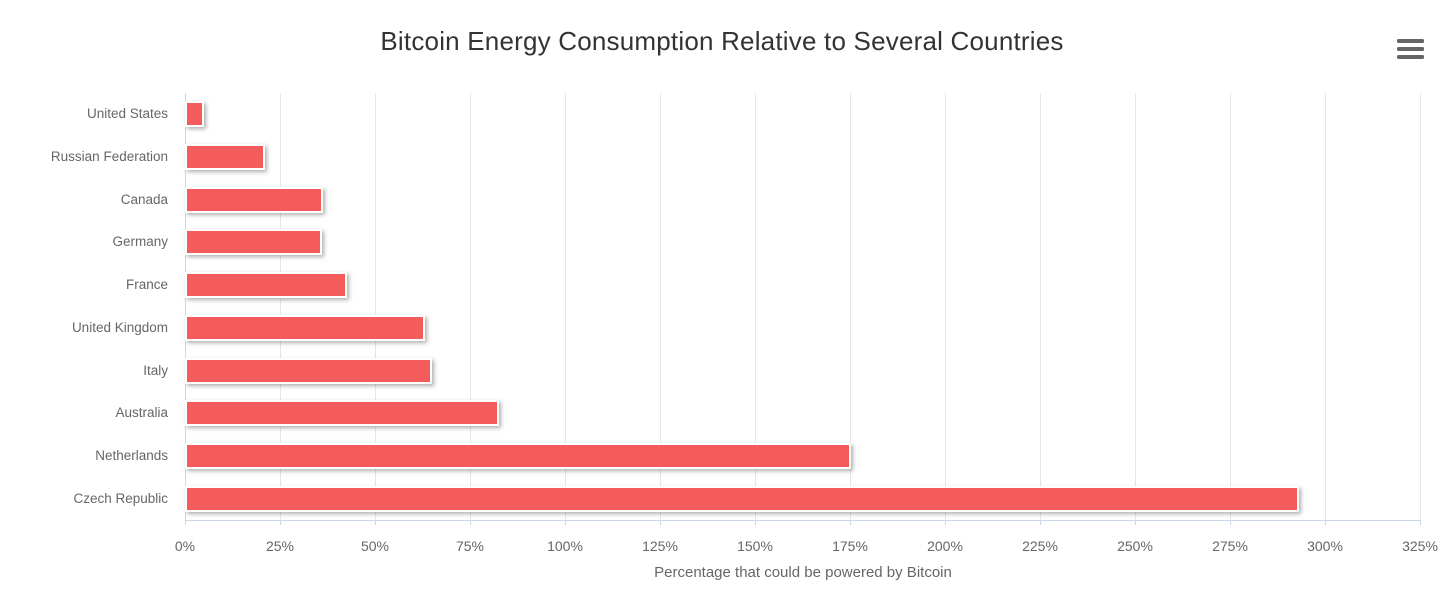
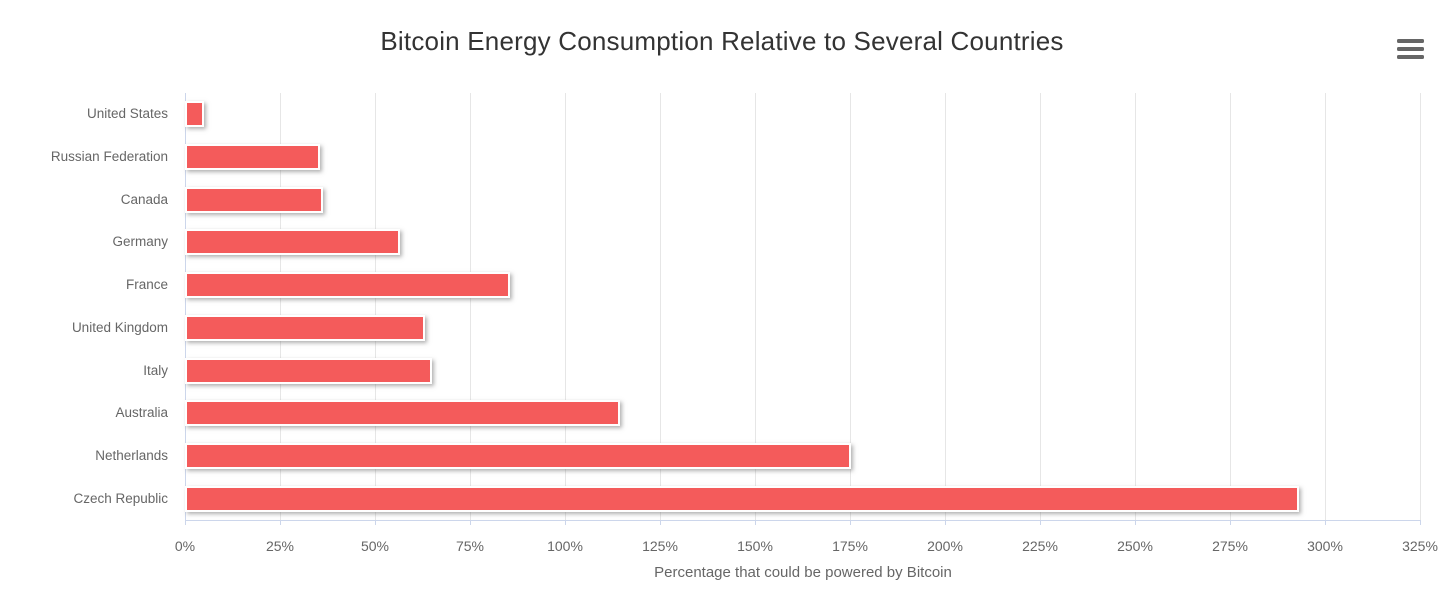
Russian Federation: 20% -> 35%
Germany: 35% -> 56%
France: 42% -> 85%
Australia: 82% -> 114%
